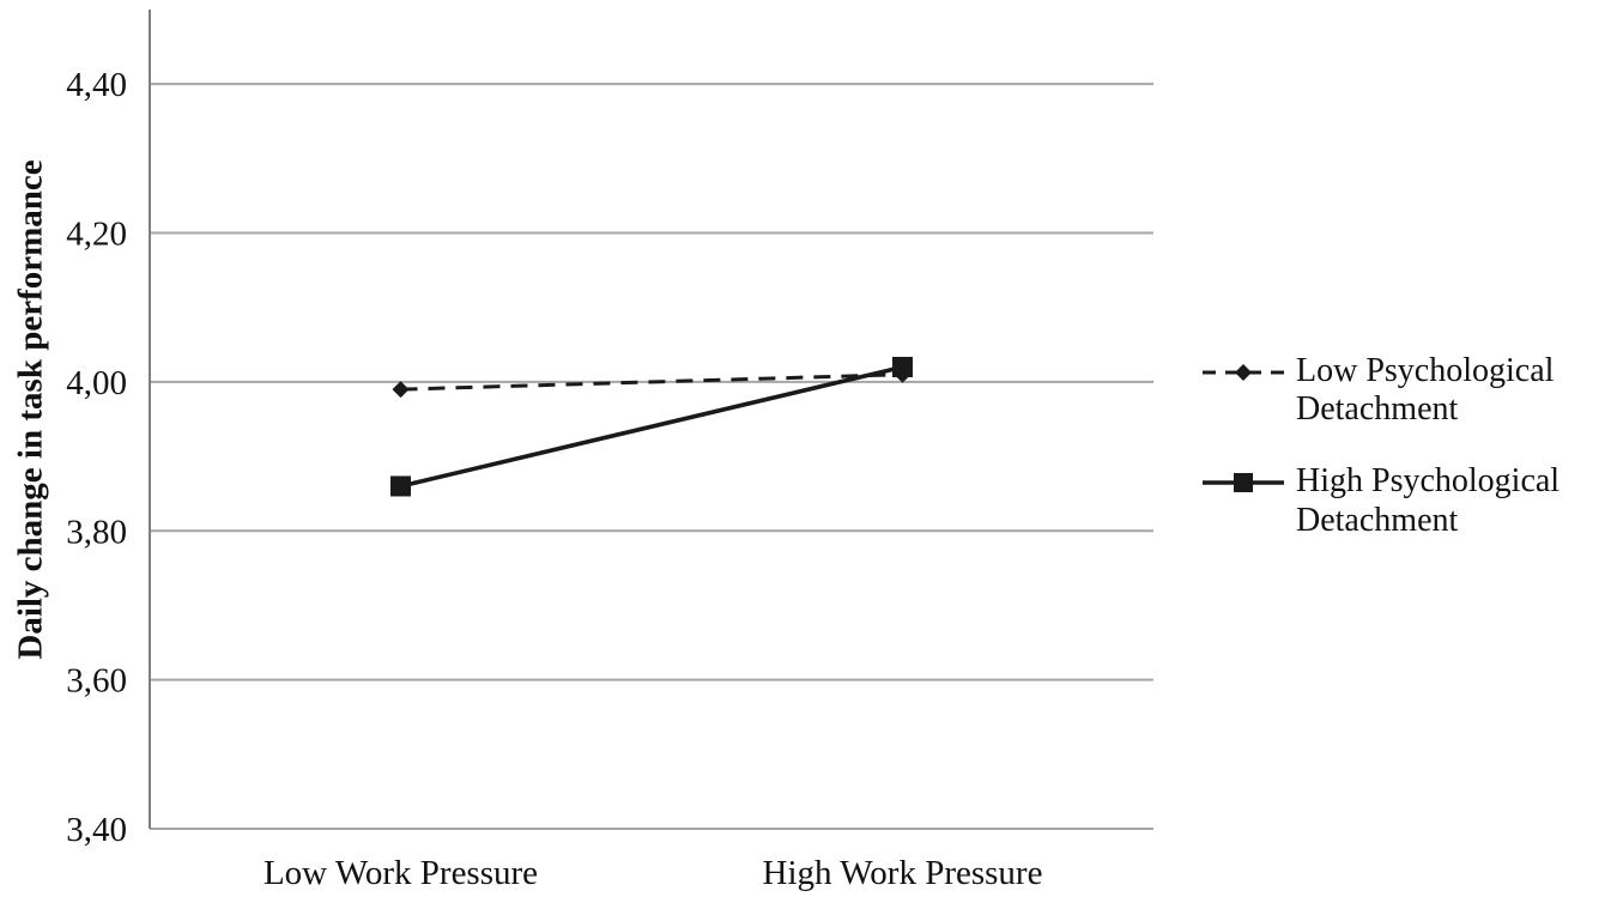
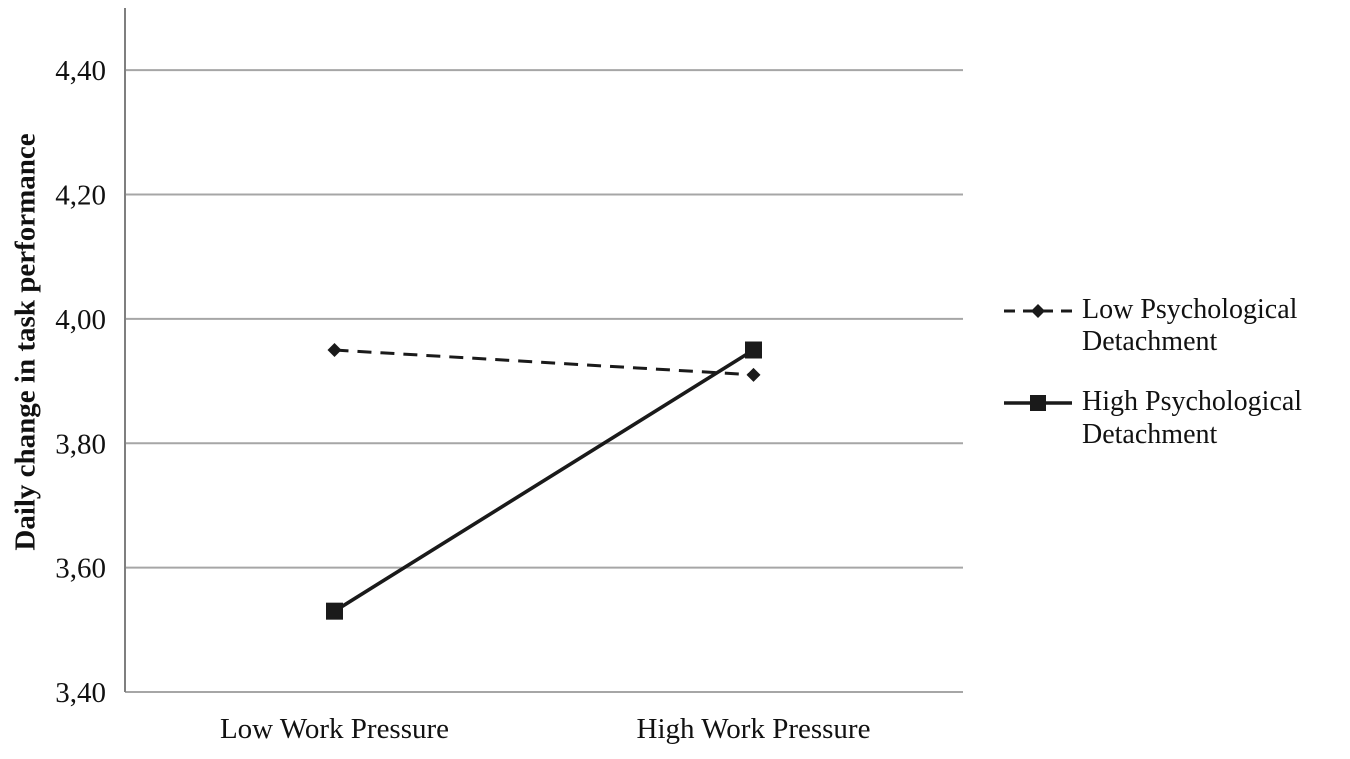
Low Psychological Detachment/Low Work Pressure: 3,99 -> 3,95
High Psychological Detachment/Low Work Pressure: 3,86 -> 3,53
Low Psychological Detachment/High Work Pressure: 4,01 -> 3,91
High Psychological Detachment/High Work Pressure: 4,02 -> 3,95
